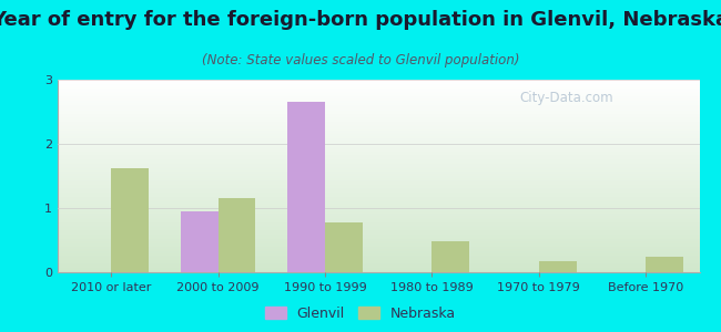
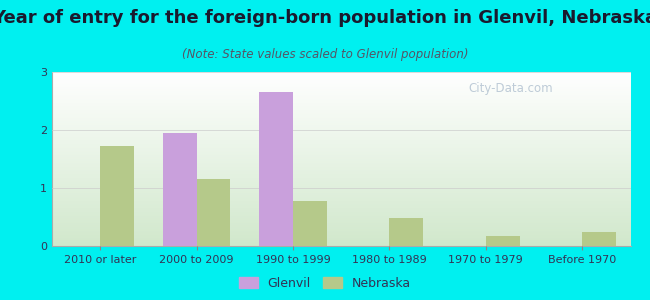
Nebraska/2010 or later: 1.62 -> 1.73
Glenvil/2000 to 2009: 0.94 -> 1.95
